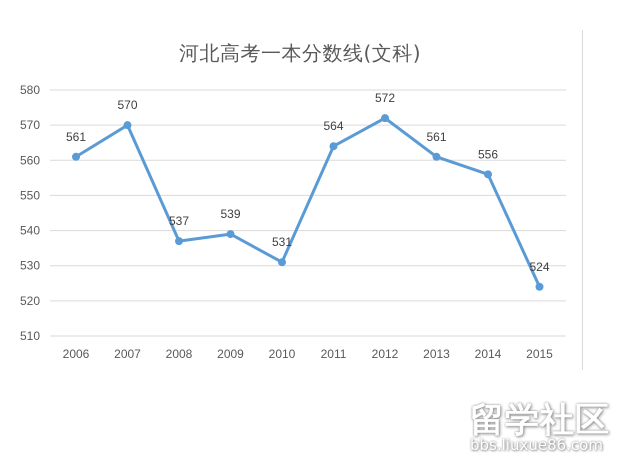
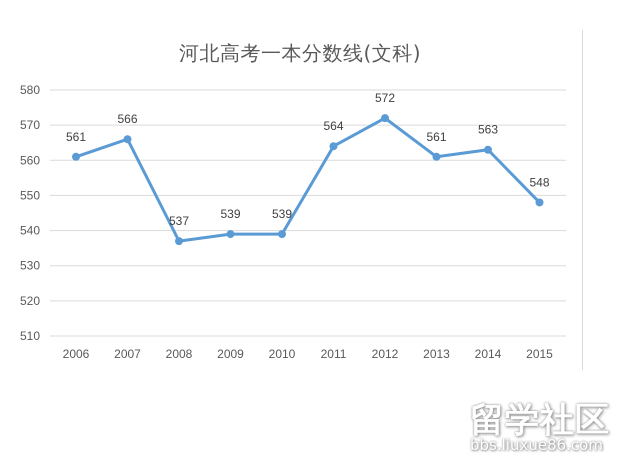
2007: 570 -> 566
2010: 531 -> 539
2014: 556 -> 563
2015: 524 -> 548
